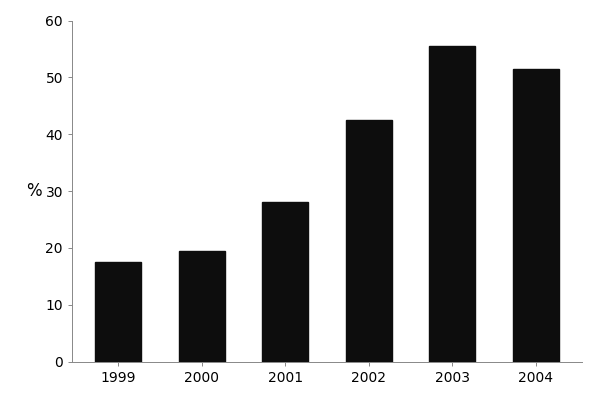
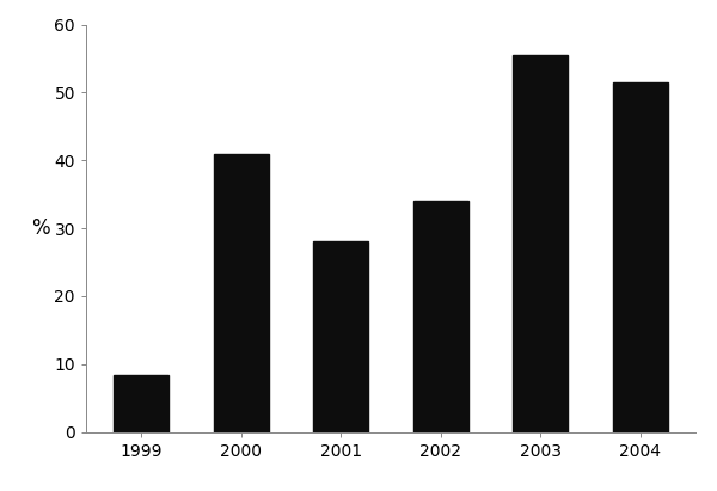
1999: 17.5 -> 8.4
2000: 19.5 -> 41.0
2002: 42.5 -> 34.0
